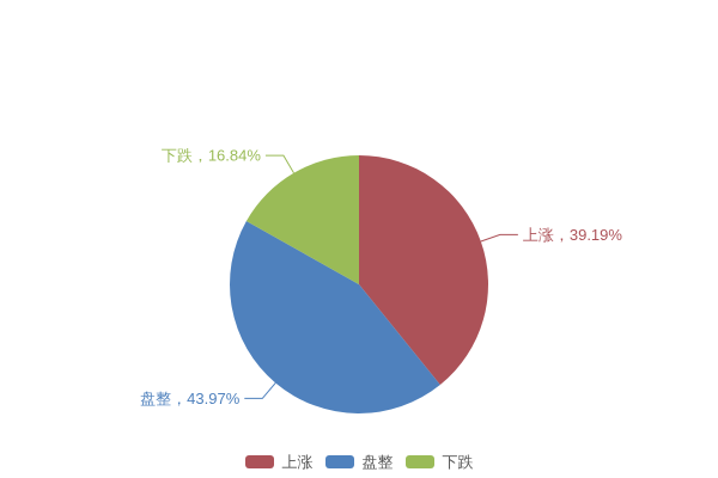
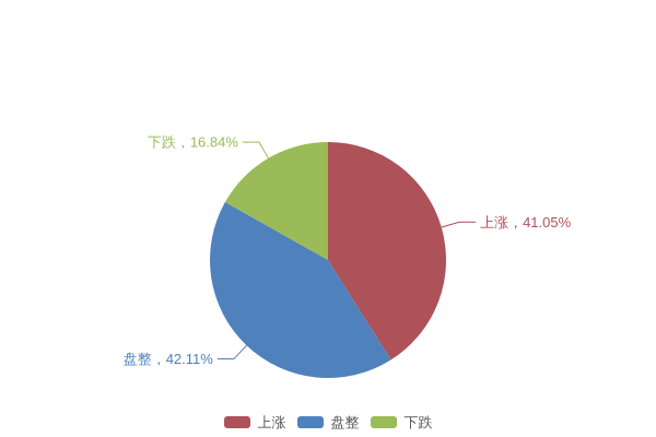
上涨: 39.19 -> 41.05
盘整: 43.97 -> 42.11
